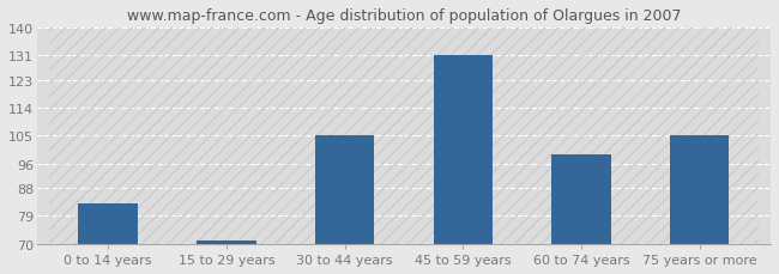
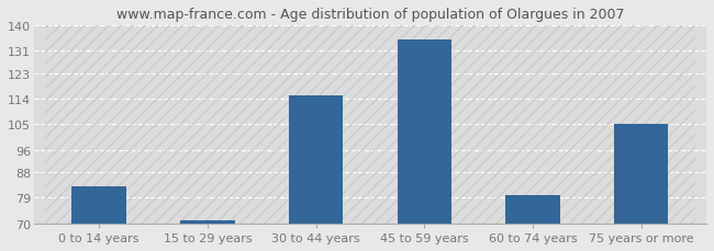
30 to 44 years: 105 -> 115
45 to 59 years: 131 -> 135
60 to 74 years: 99 -> 80
